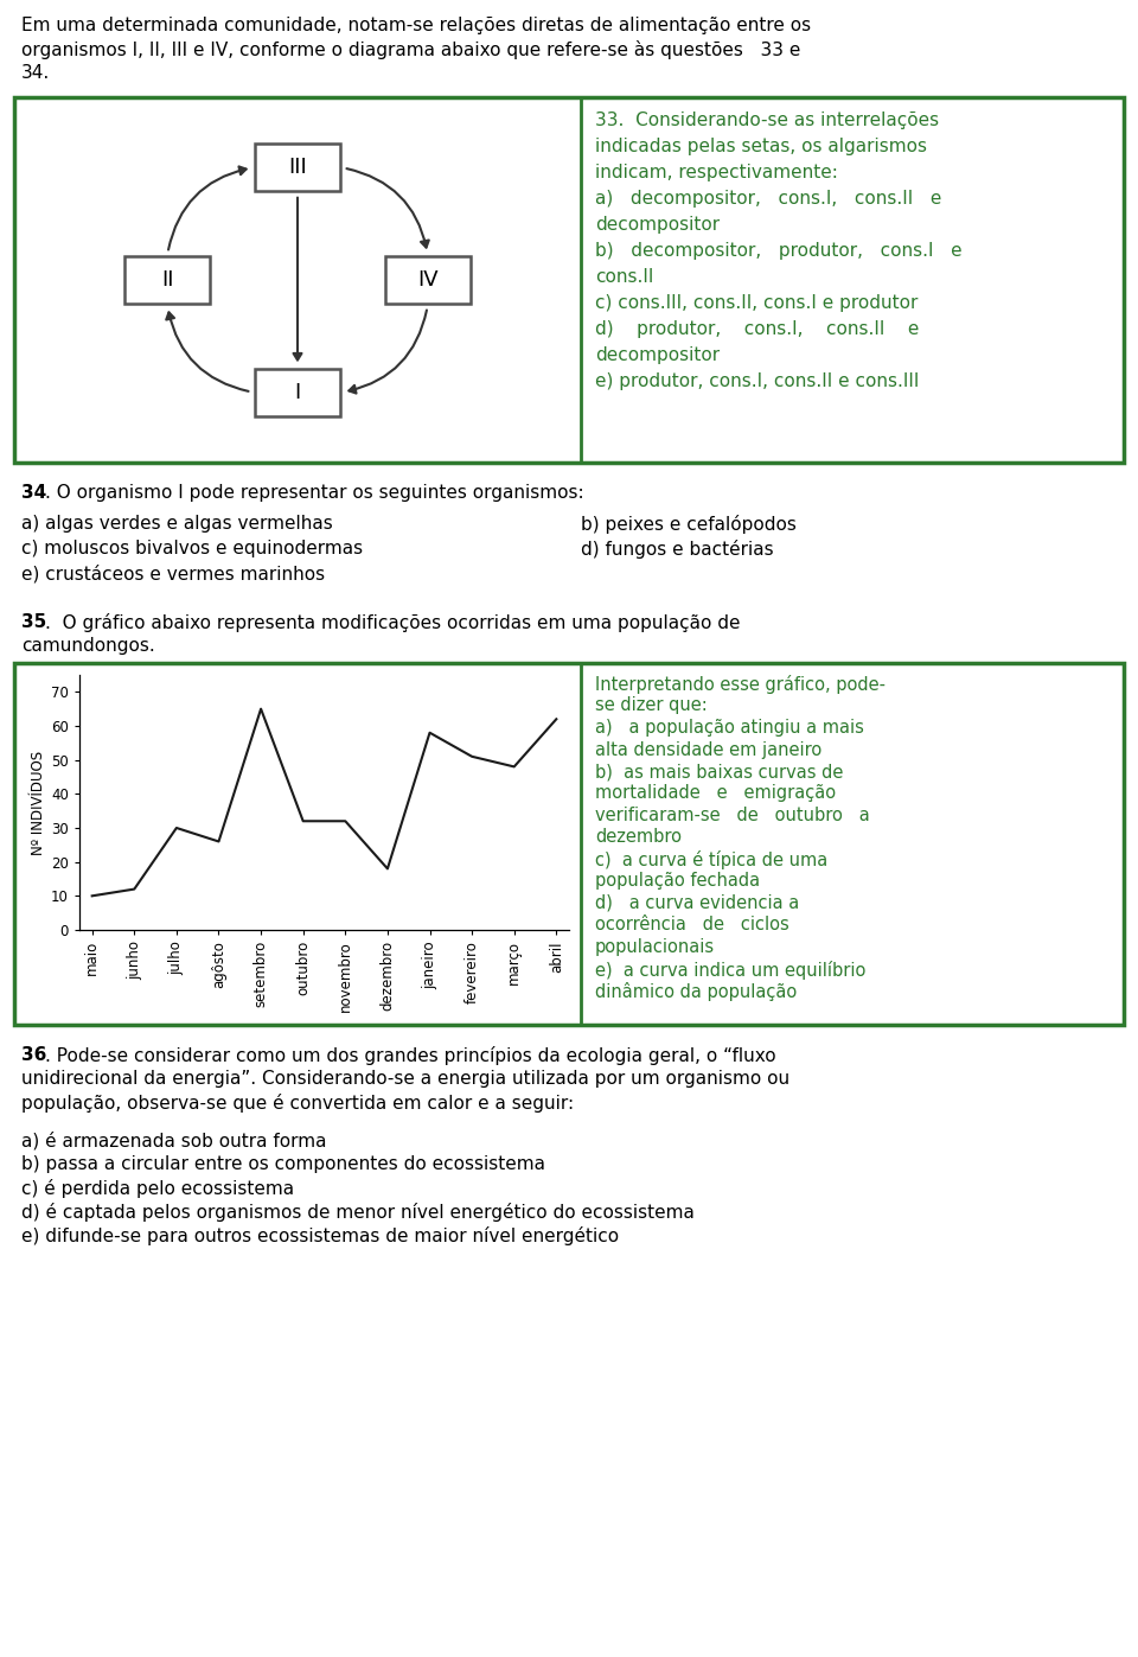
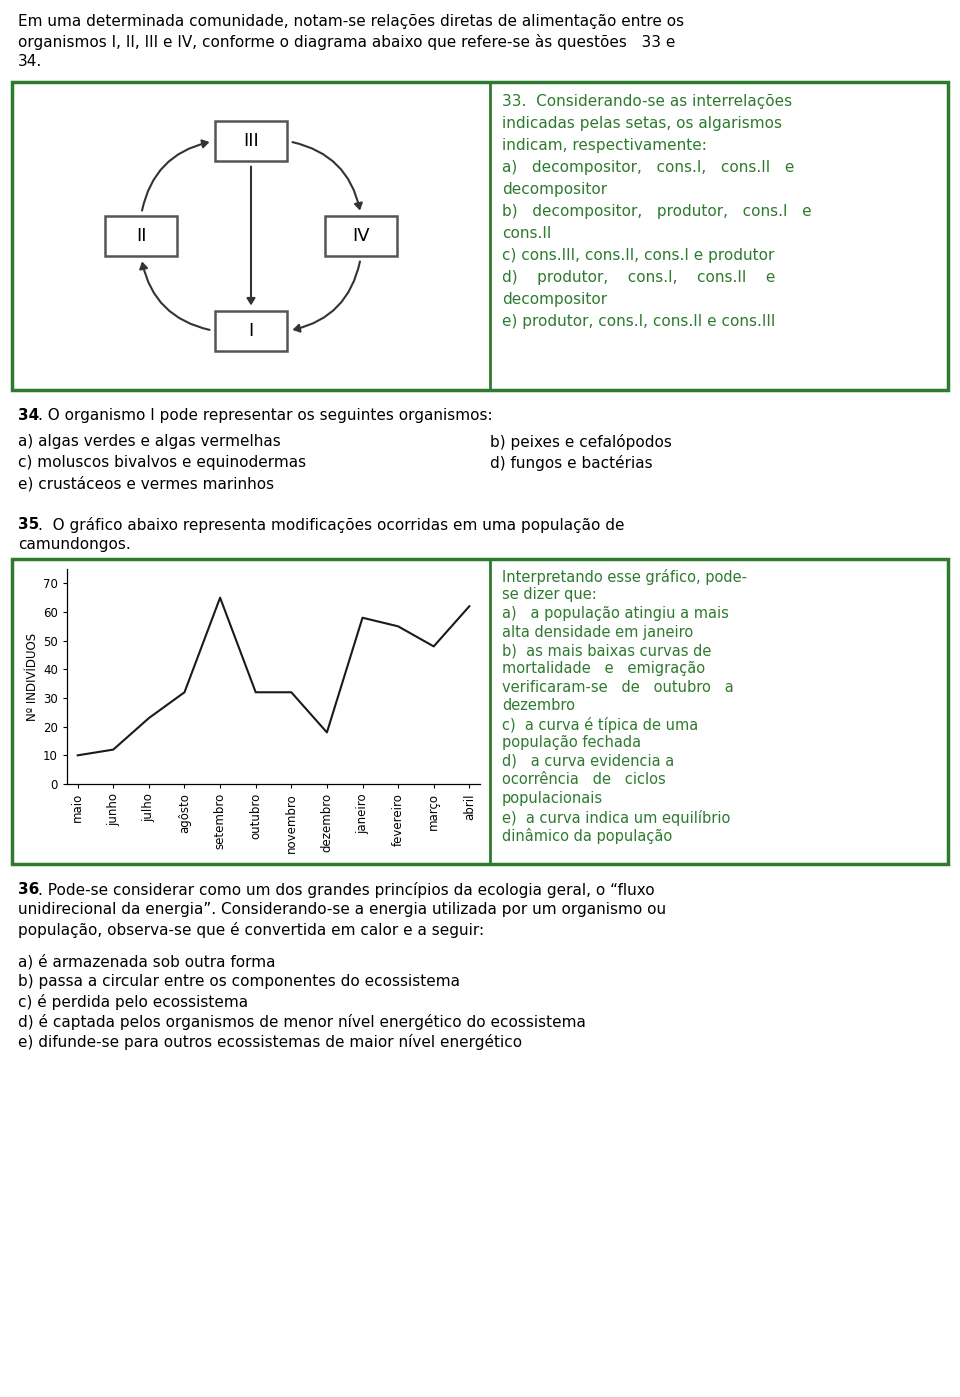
julho: 30 -> 23
agôsto: 26 -> 32
fevereiro: 51 -> 55
